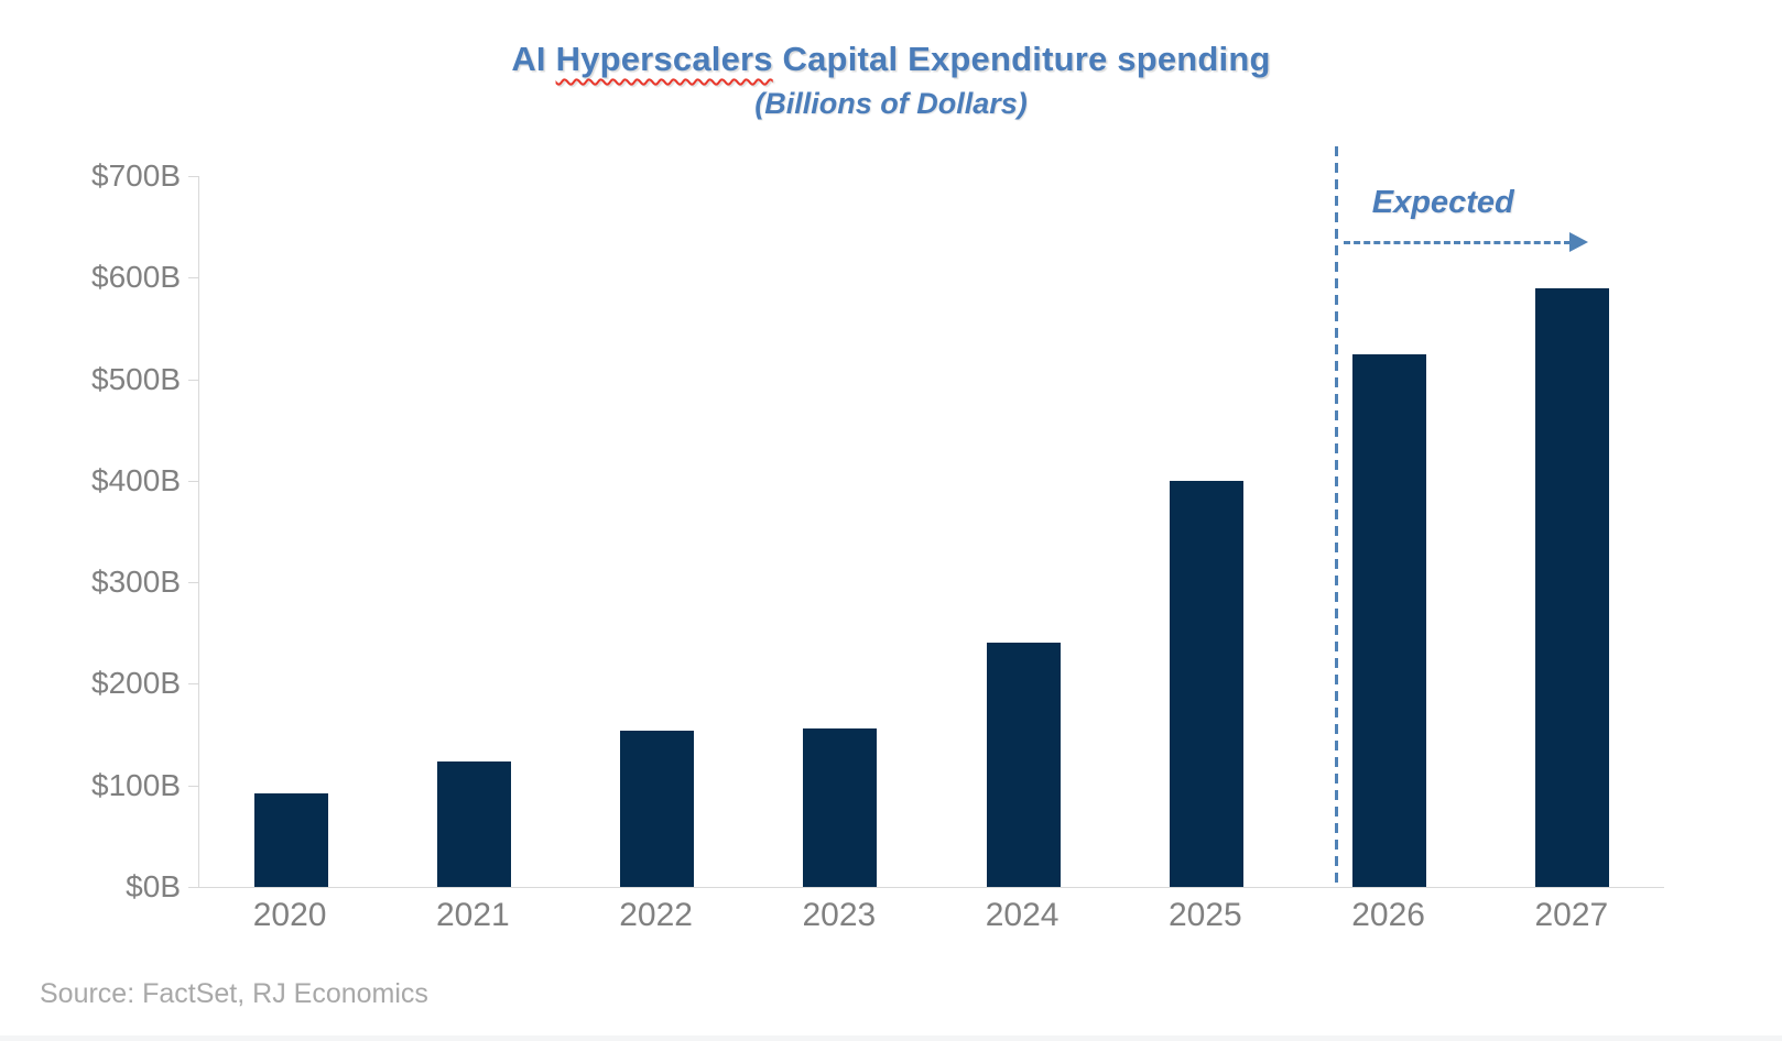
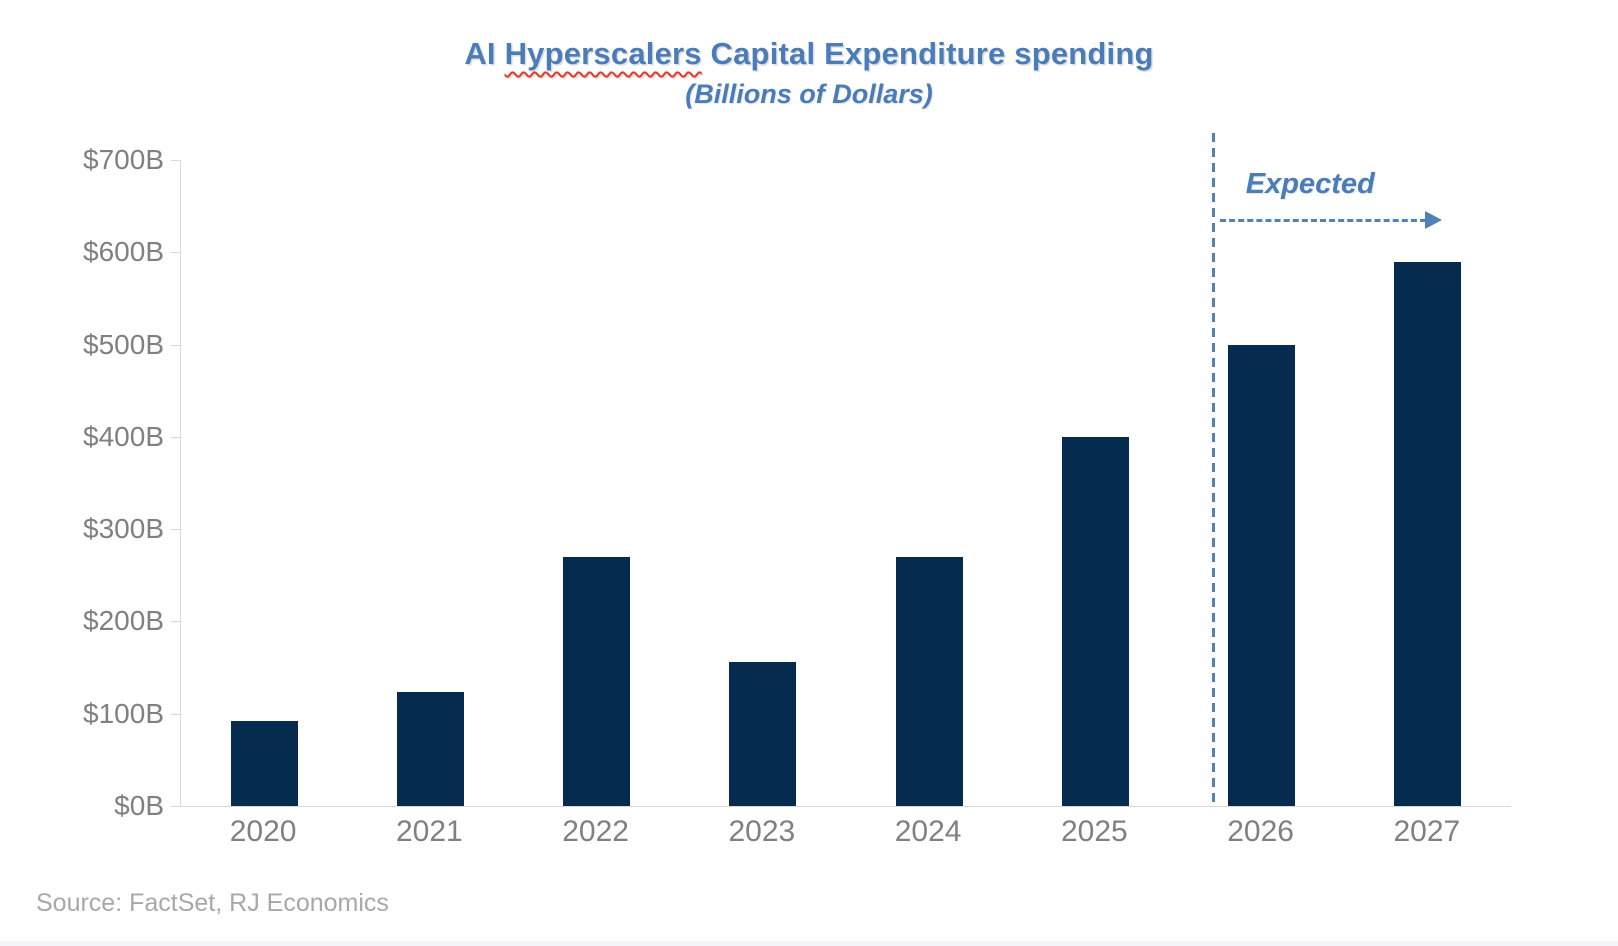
2022: $150B -> $270B
2024: $240B -> $270B
2026: $520B -> $500B
